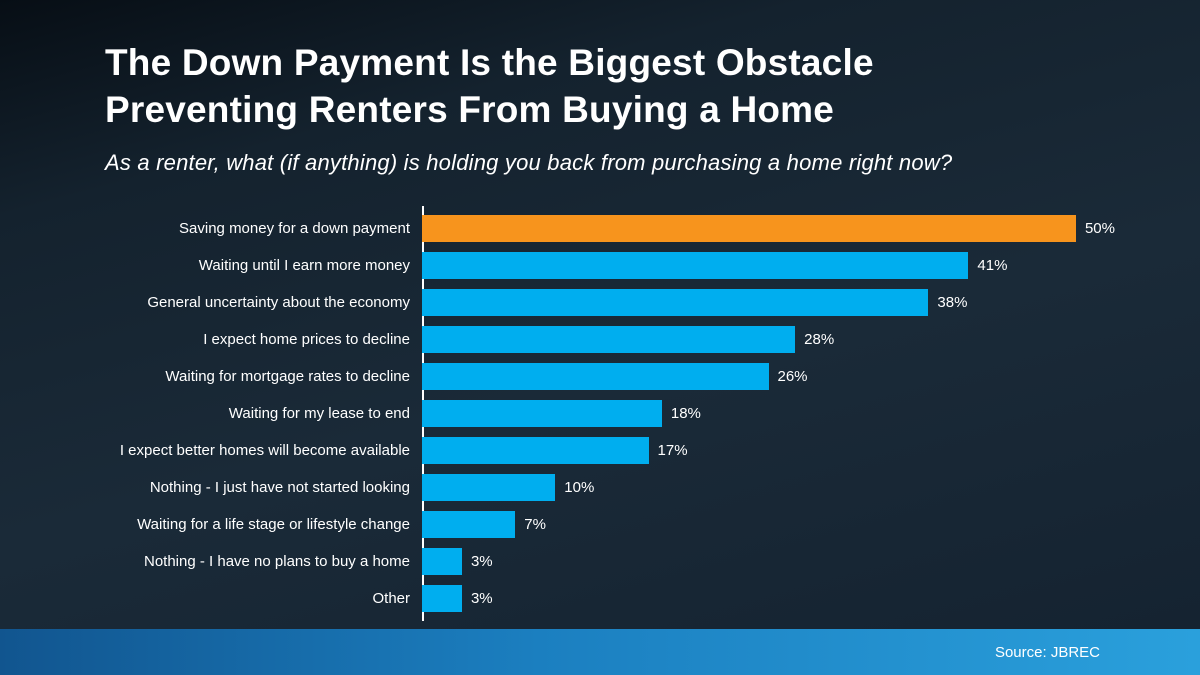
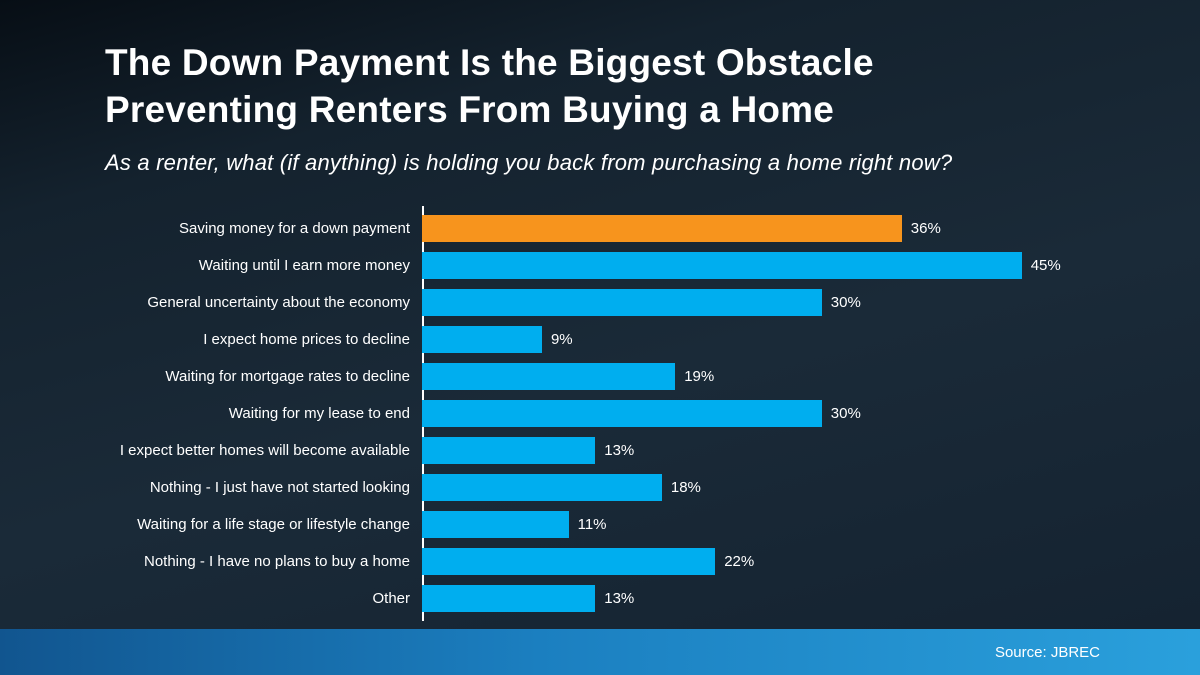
Saving money for a down payment: 50% -> 36%
Waiting until I earn more money: 41% -> 45%
General uncertainty about the economy: 38% -> 30%
I expect home prices to decline: 28% -> 9%
Waiting for mortgage rates to decline: 26% -> 19%
Waiting for my lease to end: 18% -> 30%
I expect better homes will become available: 17% -> 13%
Nothing - I just have not started looking: 10% -> 18%
Waiting for a life stage or lifestyle change: 7% -> 11%
Nothing - I have no plans to buy a home: 3% -> 22%
Other: 3% -> 13%
